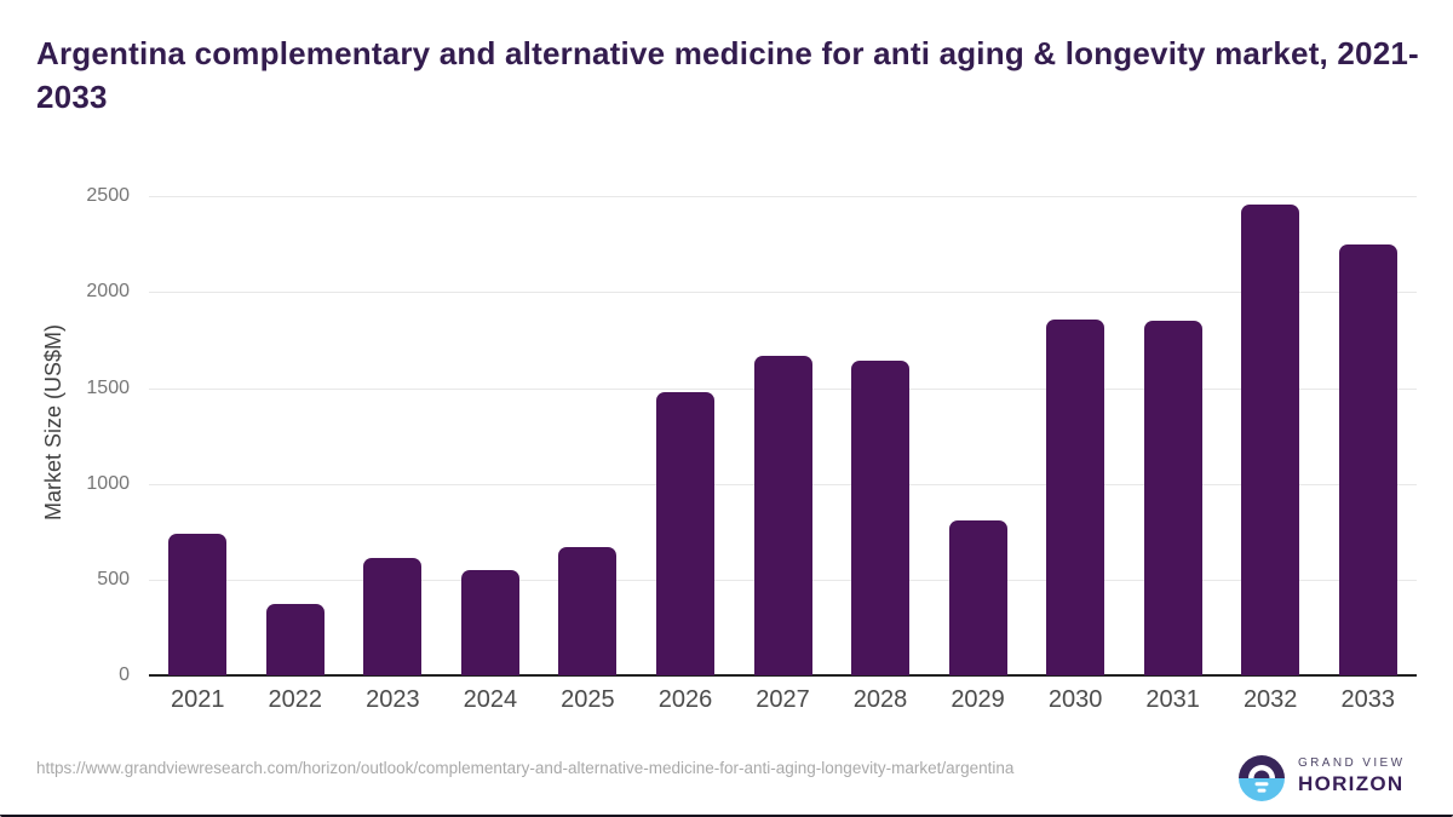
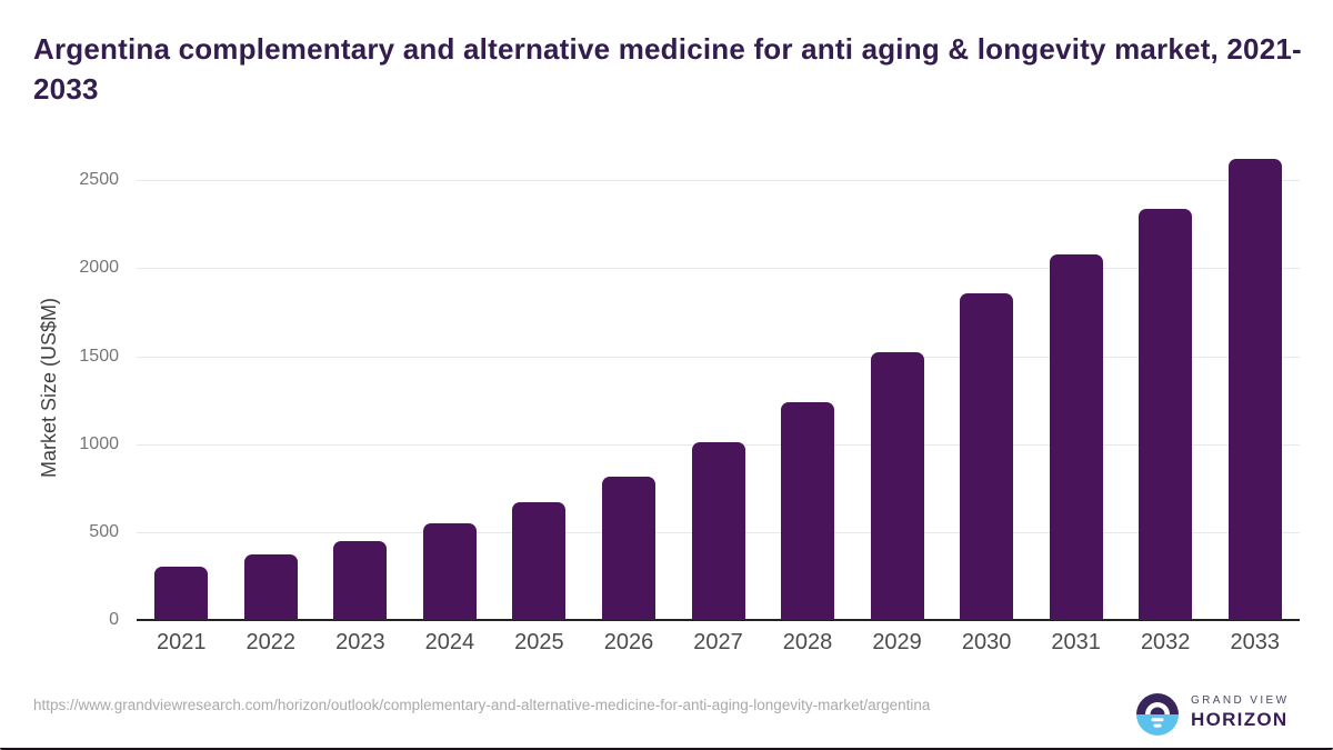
2021: 740 -> 300
2023: 610 -> 450
2026: 1480 -> 820
2027: 1670 -> 1010
2028: 1640 -> 1240
2029: 810 -> 1520
2031: 1850 -> 2080
2032: 2460 -> 2340
2033: 2250 -> 2620
